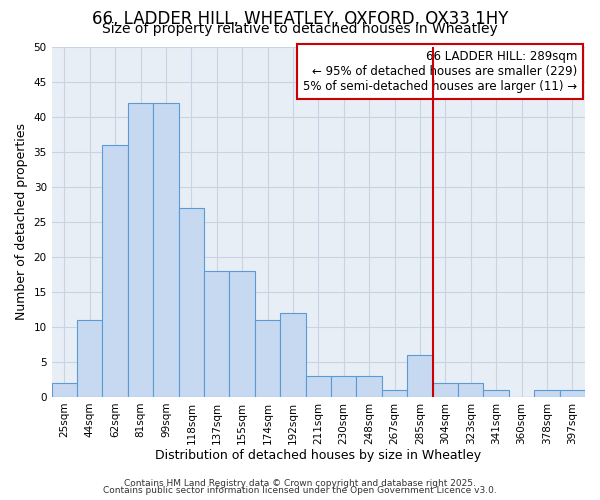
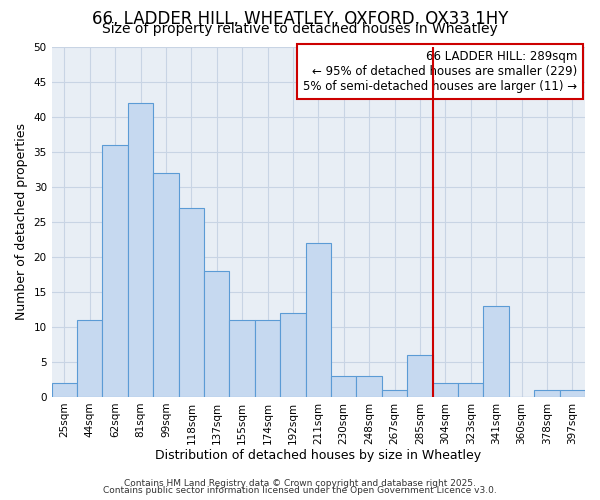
99sqm: 42 -> 32
155sqm: 18 -> 11
211sqm: 3 -> 22
341sqm: 1 -> 13
